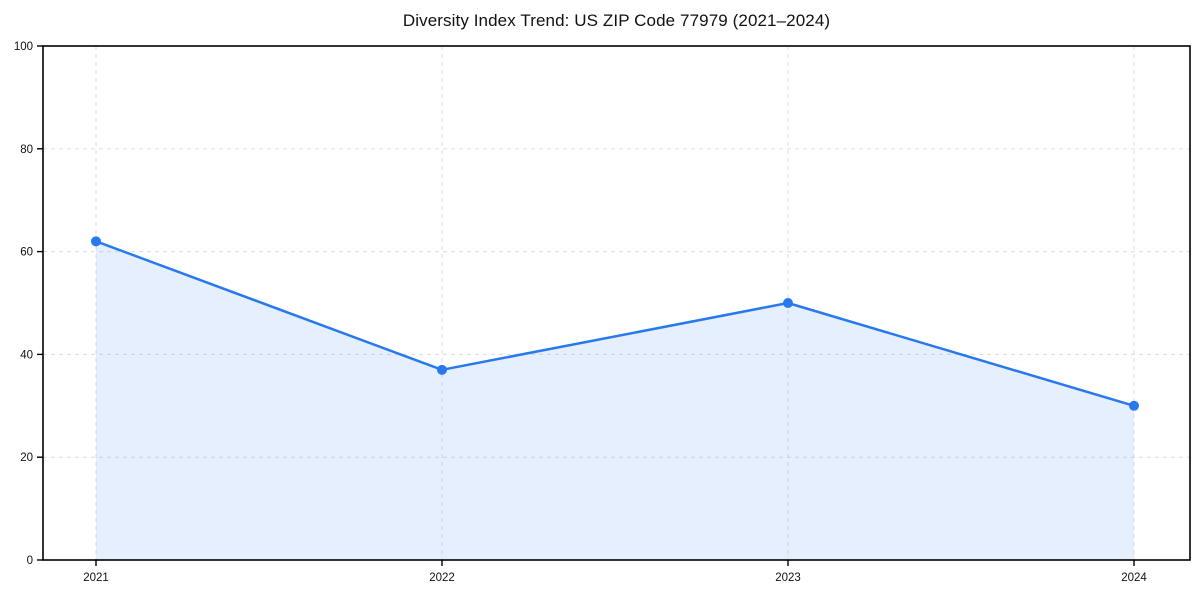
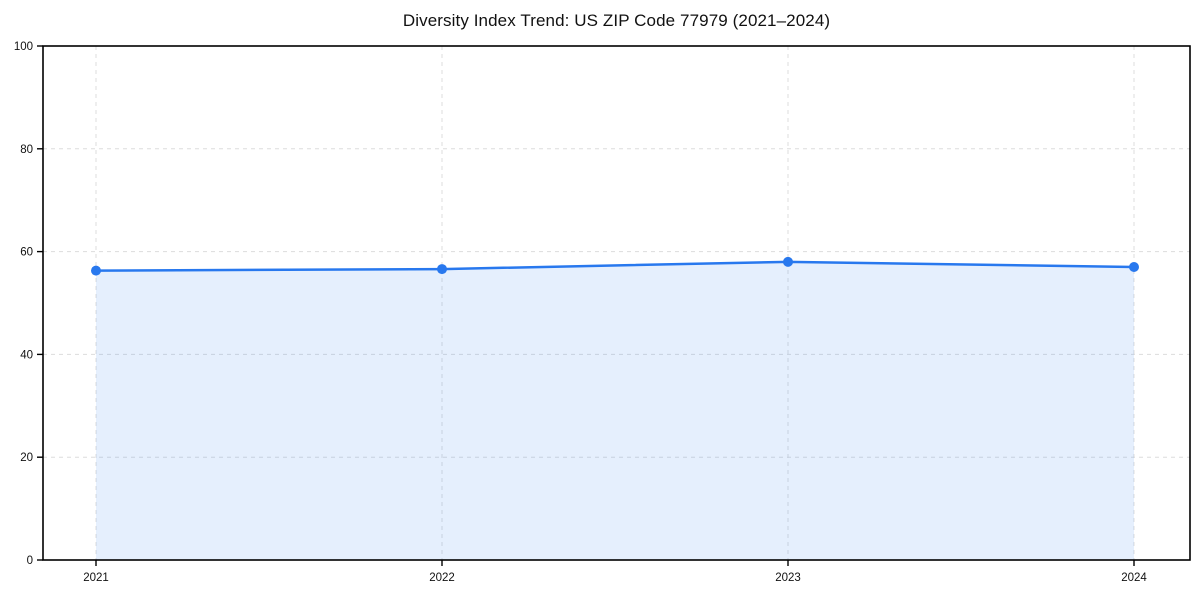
2021: 62 -> 56
2022: 37 -> 57
2023: 50 -> 58
2024: 30 -> 57
